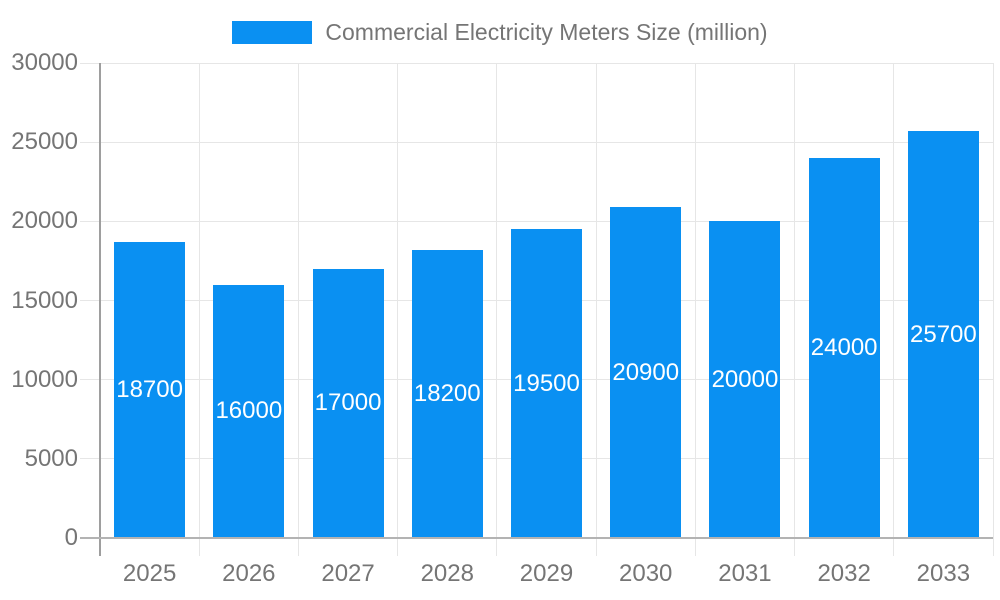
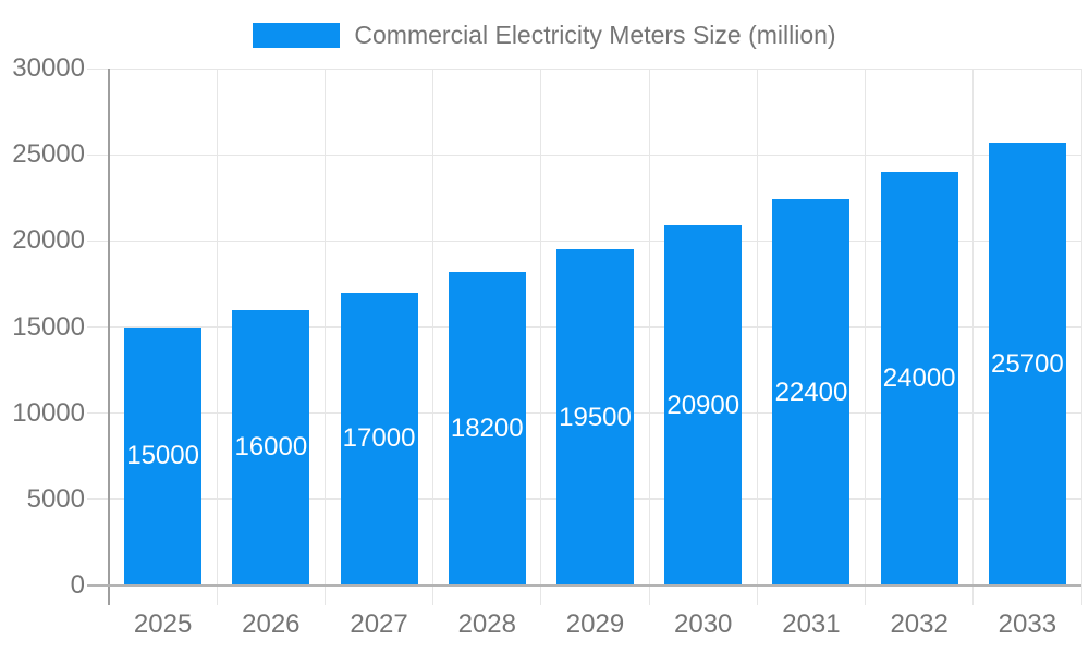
2025: 18700 -> 15000
2031: 20000 -> 22400
